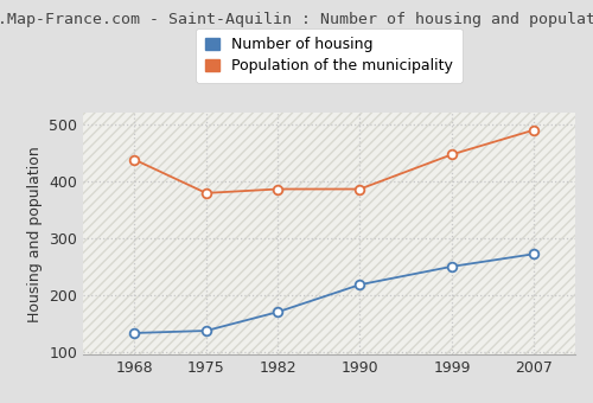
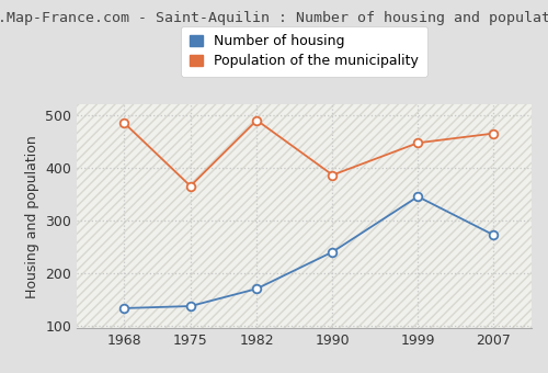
Population of the municipality/1968: 438 -> 485
Population of the municipality/1975: 379 -> 365
Population of the municipality/1982: 386 -> 490
Number of housing/1990: 218 -> 240
Number of housing/1999: 250 -> 345
Population of the municipality/2007: 490 -> 465
